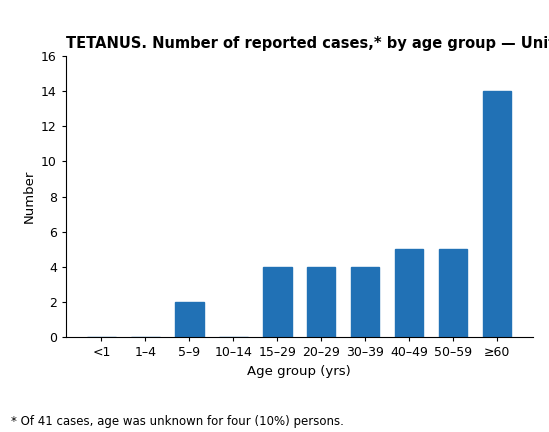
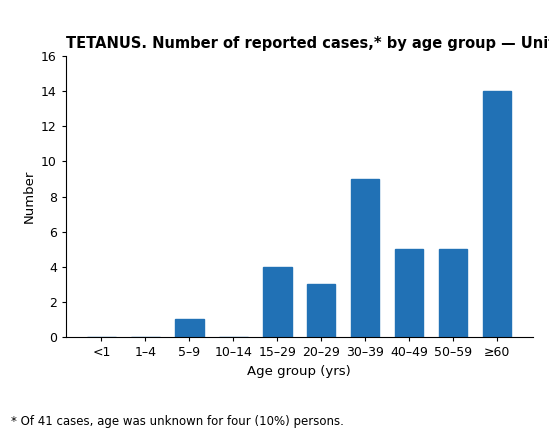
5–9: 2 -> 1
20–29: 4 -> 3
30–39: 4 -> 9
